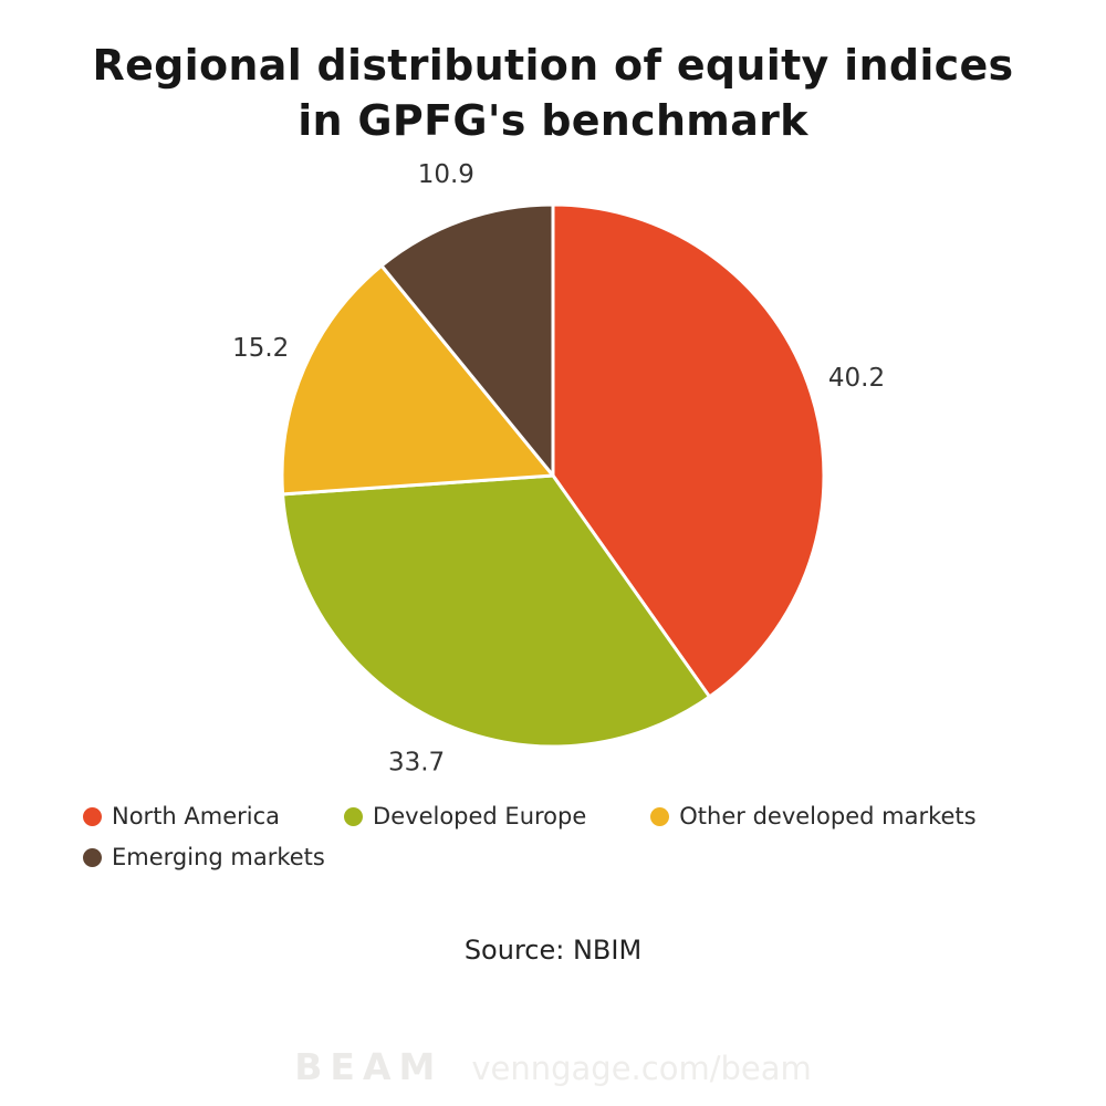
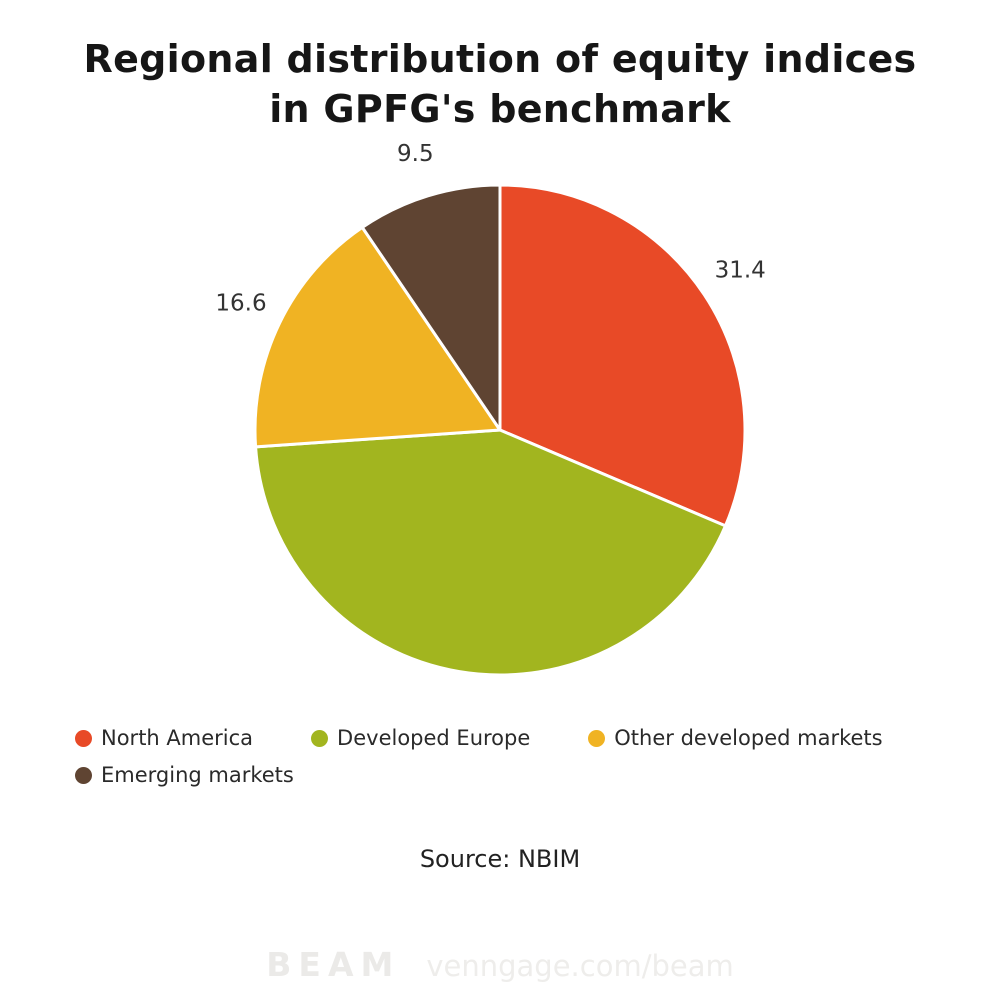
North America: 40.2 -> 31.4
Developed Europe: 33.7 -> 42.5
Other developed markets: 15.2 -> 16.6
Emerging markets: 10.9 -> 9.5
